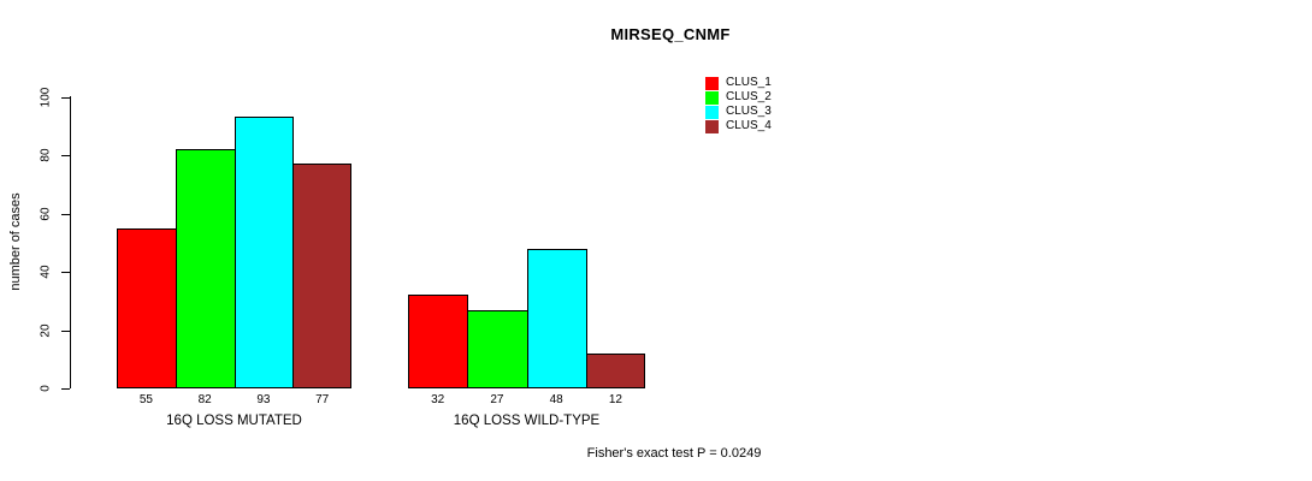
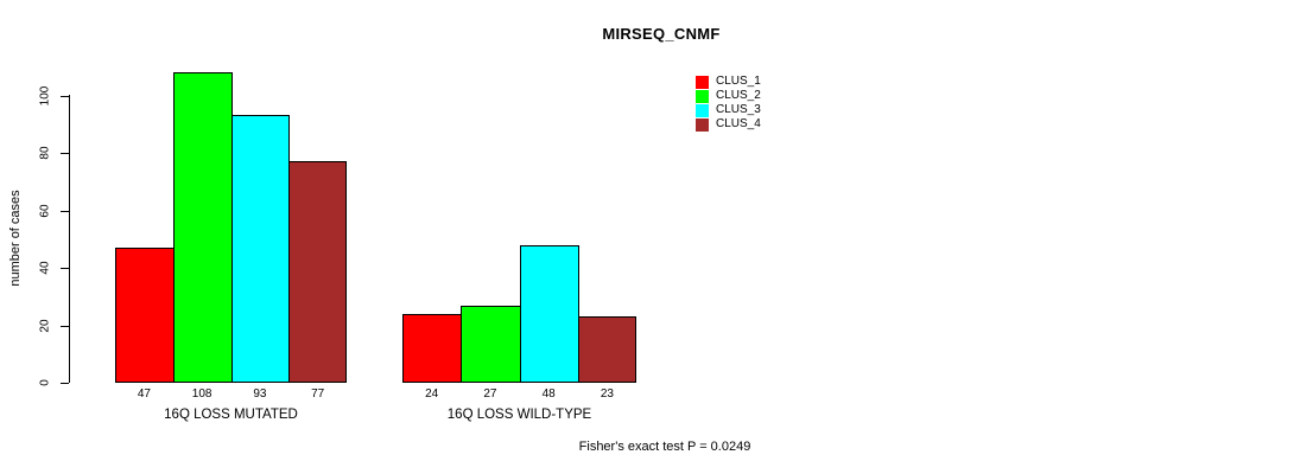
CLUS_1/16Q LOSS MUTATED: 55 -> 47
CLUS_2/16Q LOSS MUTATED: 82 -> 108
CLUS_1/16Q LOSS WILD-TYPE: 32 -> 24
CLUS_4/16Q LOSS WILD-TYPE: 12 -> 23
